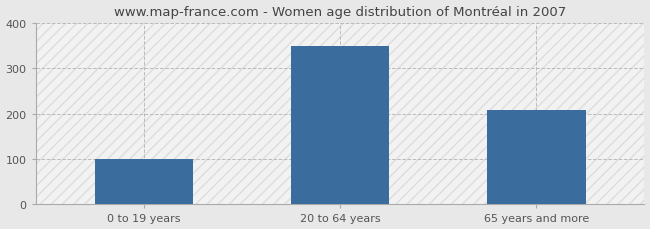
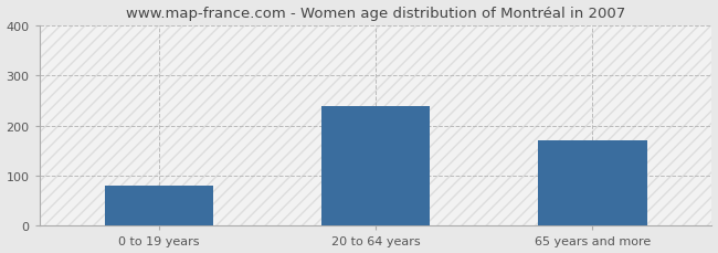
0 to 19 years: 100 -> 80
20 to 64 years: 350 -> 240
65 years and more: 207 -> 170
